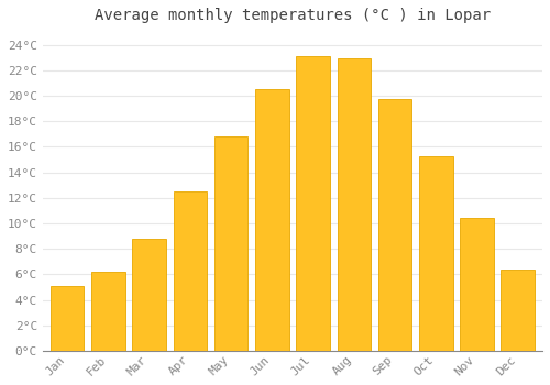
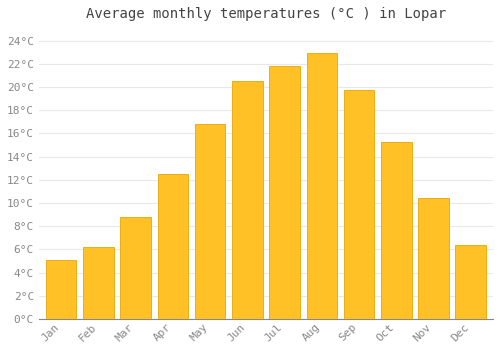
Jul: 23.1°C -> 21.8°C
